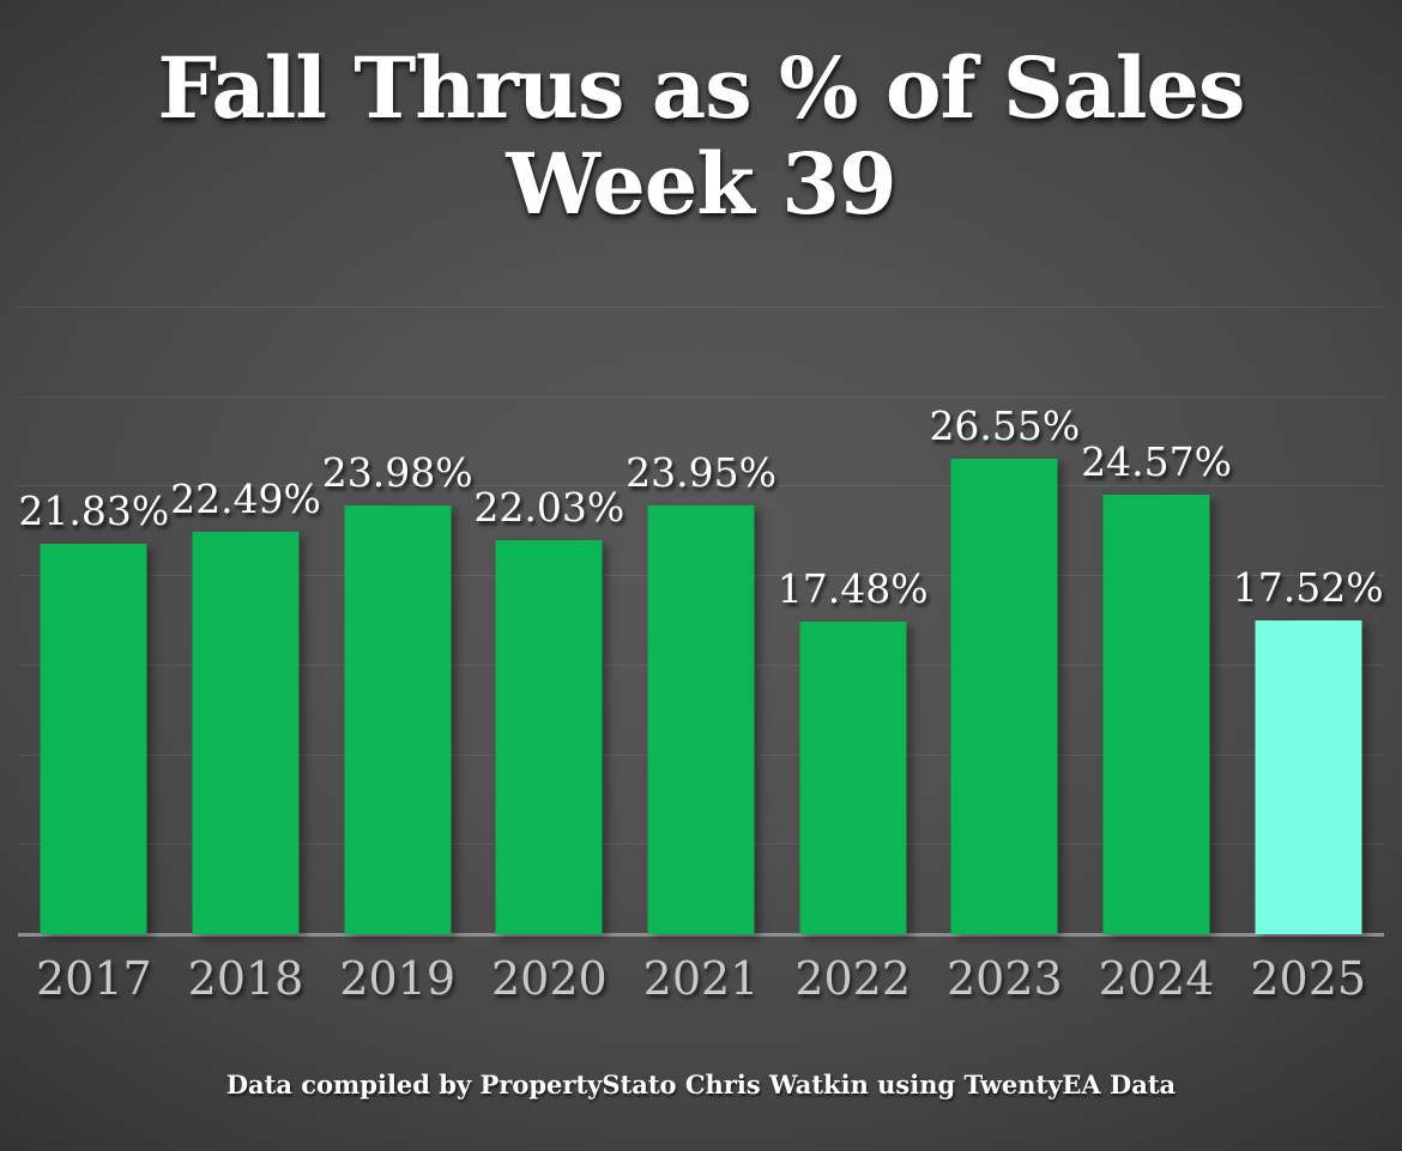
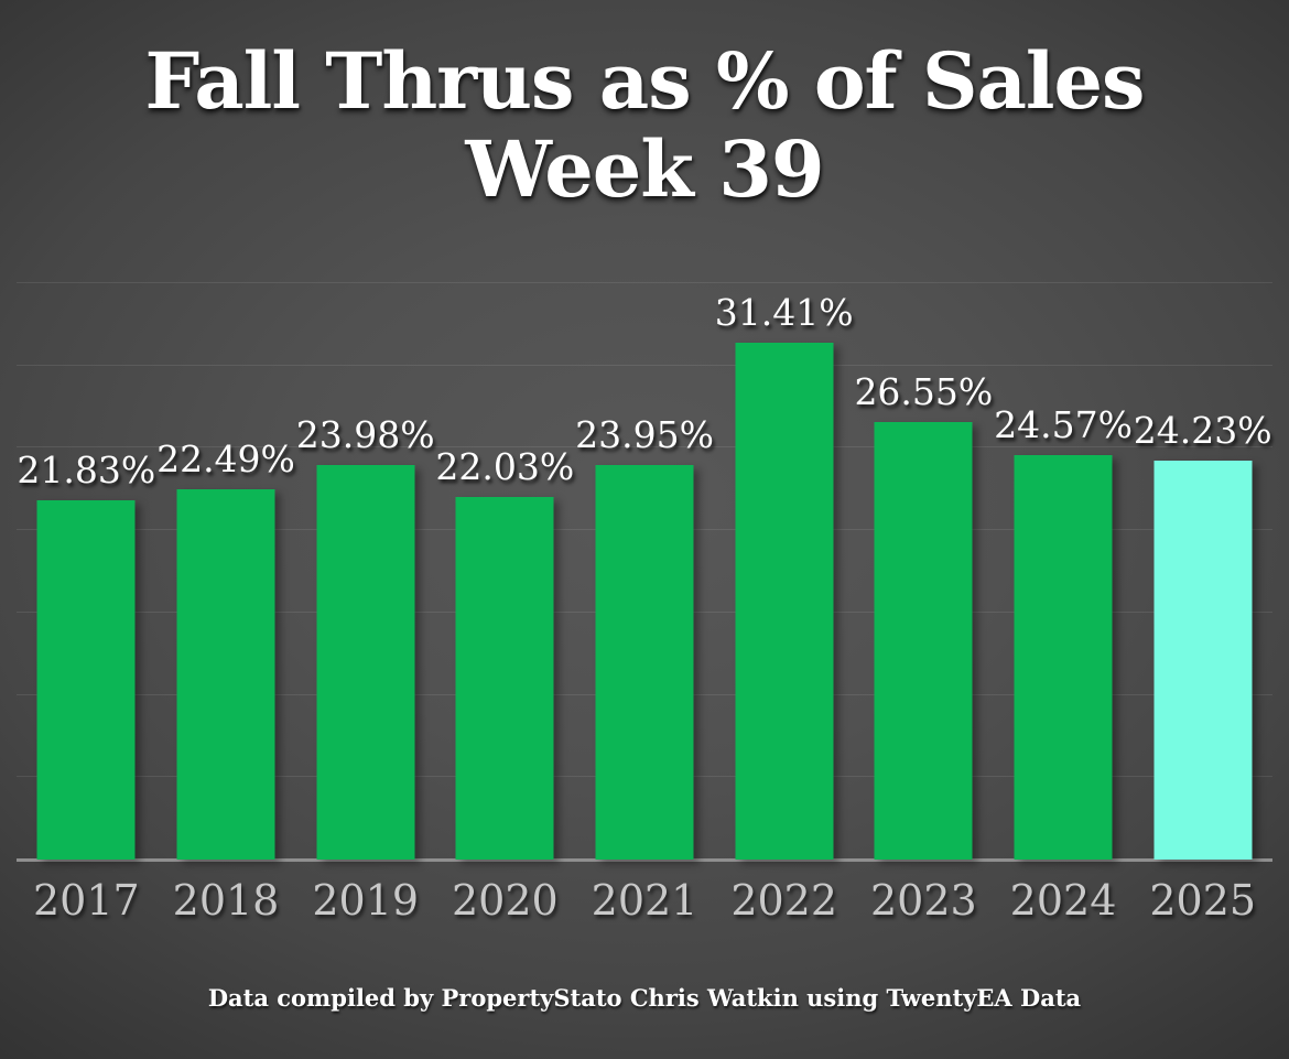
2022: 17.48% -> 31.41%
2025: 17.52% -> 24.23%
